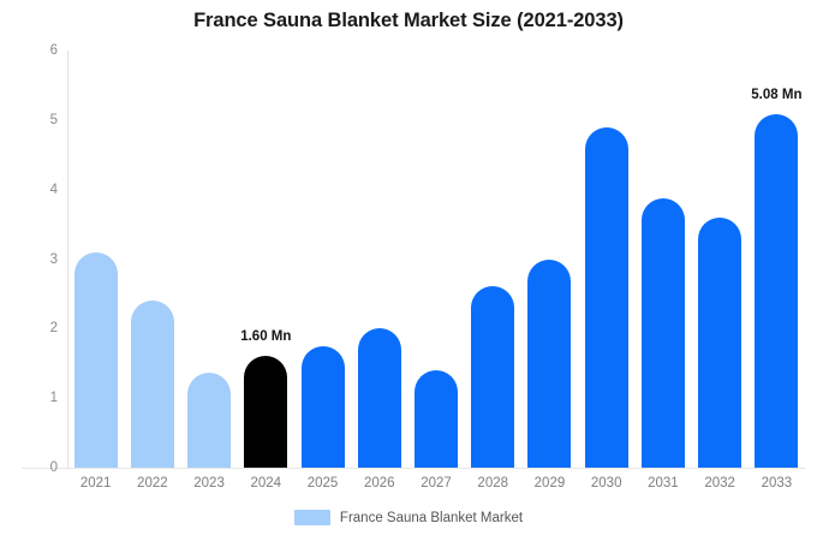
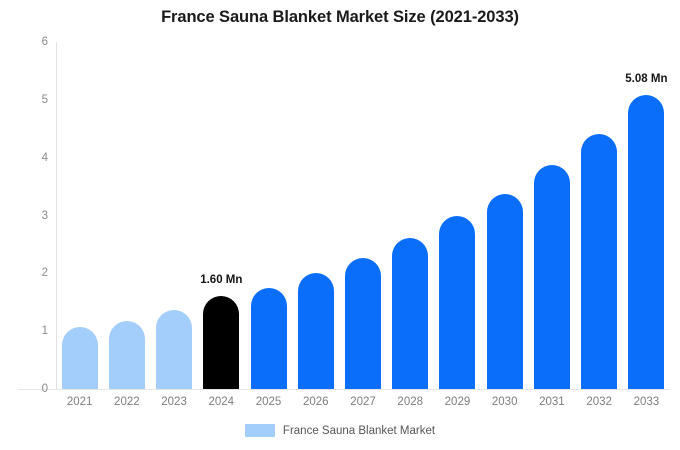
2021: 3.1 -> 1.1
2022: 2.4 -> 1.2
2027: 1.4 -> 2.3
2030: 4.9 -> 3.4
2032: 3.6 -> 4.4
